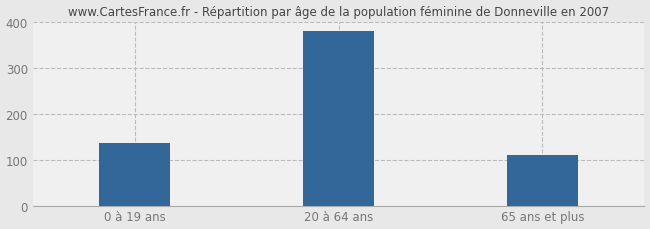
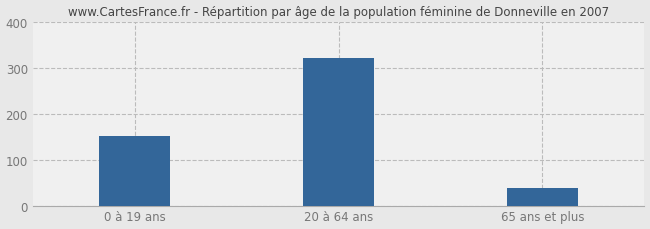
0 à 19 ans: 135 -> 152
20 à 64 ans: 380 -> 320
65 ans et plus: 110 -> 38
